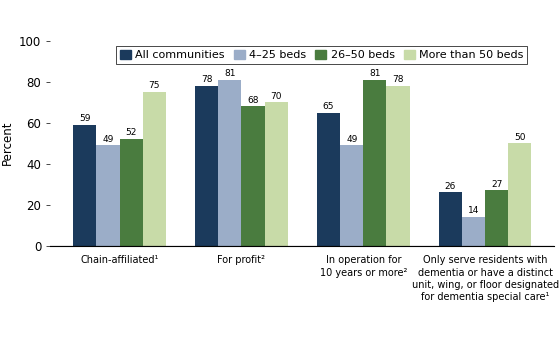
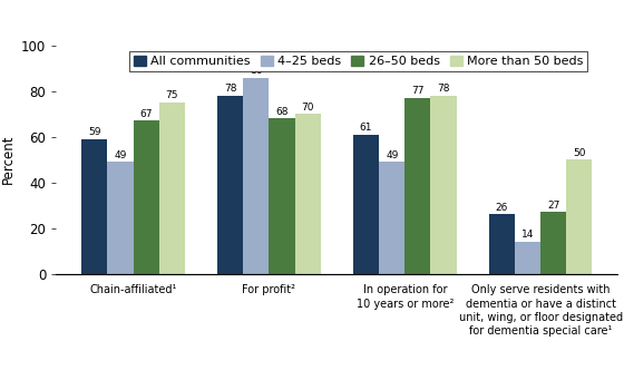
26–50 beds/Chain-affiliated¹: 52 -> 67
4–25 beds/For profit²: 81 -> 86
All communities/In operation for 10 years or more²: 65 -> 61
26–50 beds/In operation for 10 years or more²: 81 -> 77
